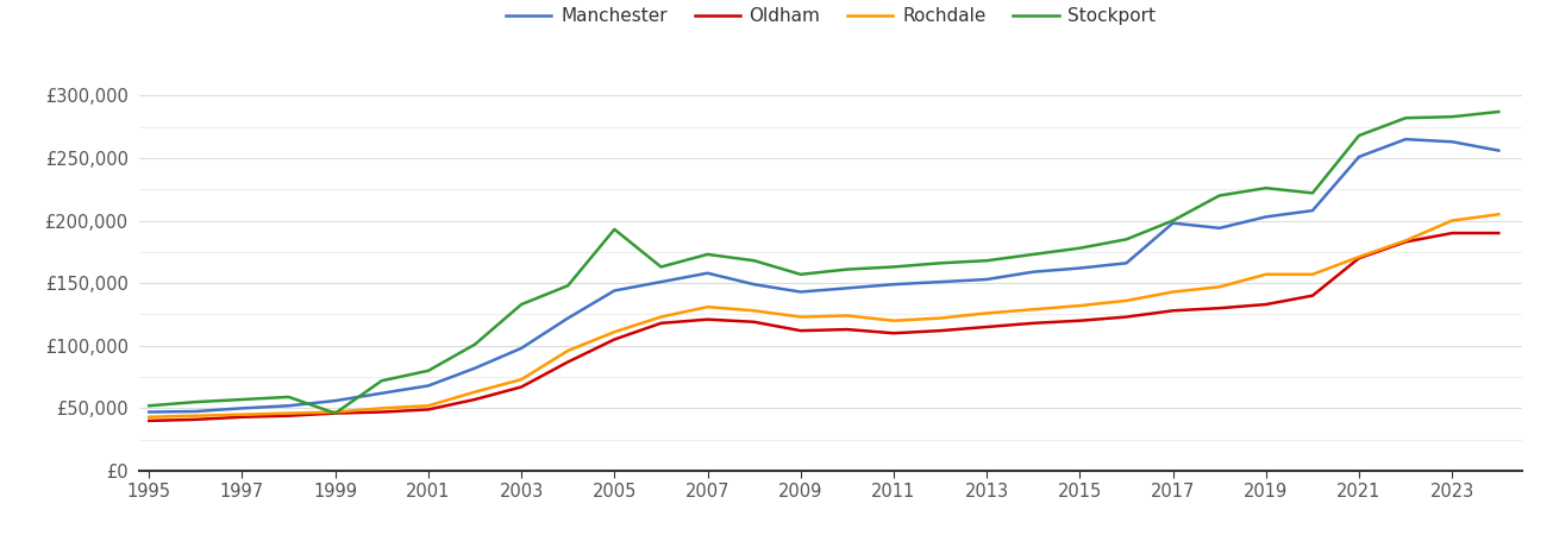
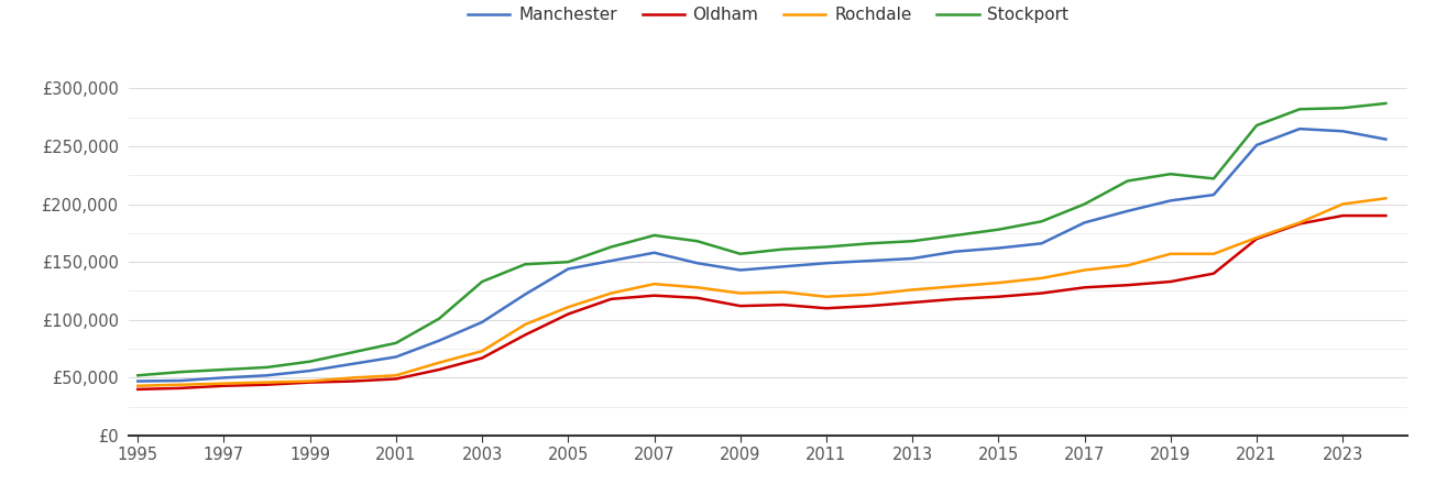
Stockport/1999: £46,000 -> £64,000
Stockport/2005: £193,000 -> £150,000
Manchester/2017: £198,000 -> £184,000
